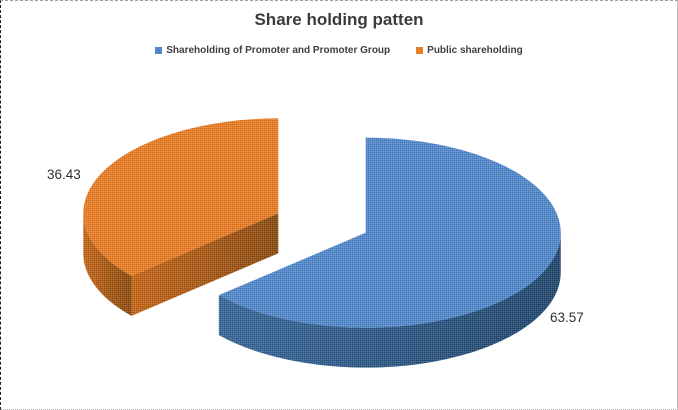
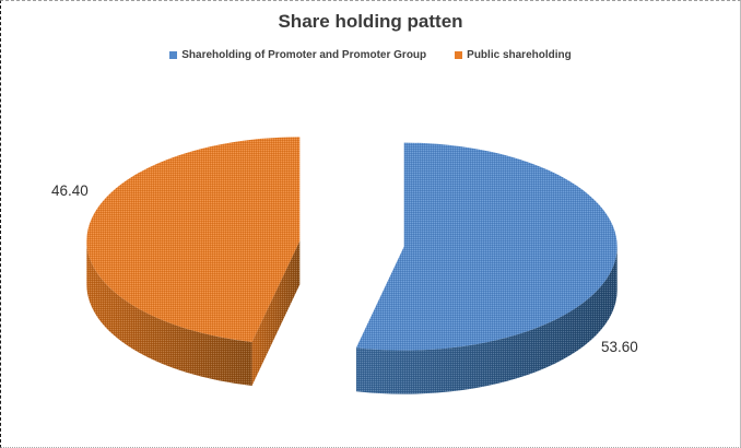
Shareholding of Promoter and Promoter Group: 63.57 -> 53.60
Public shareholding: 36.43 -> 46.40
